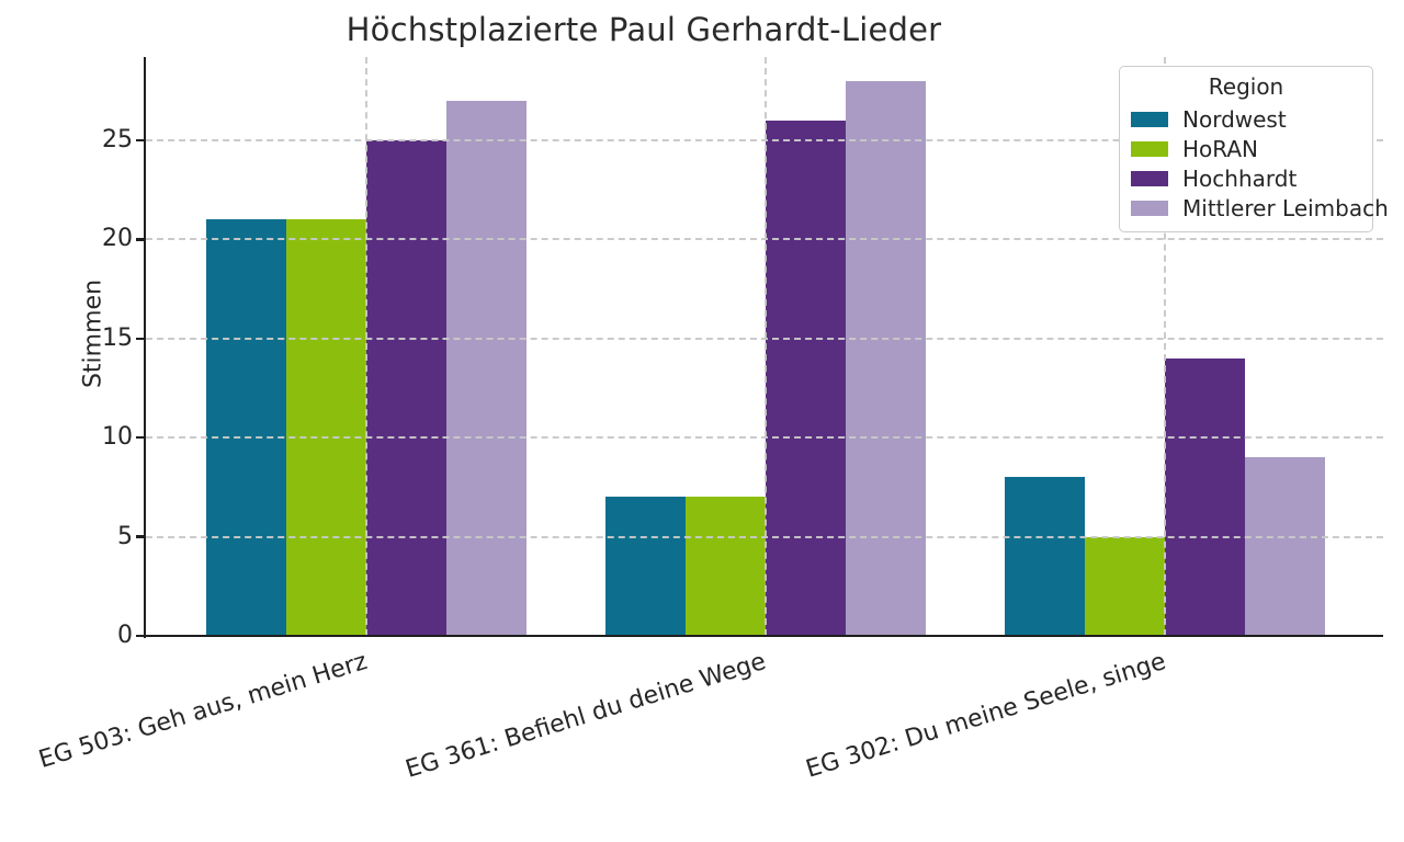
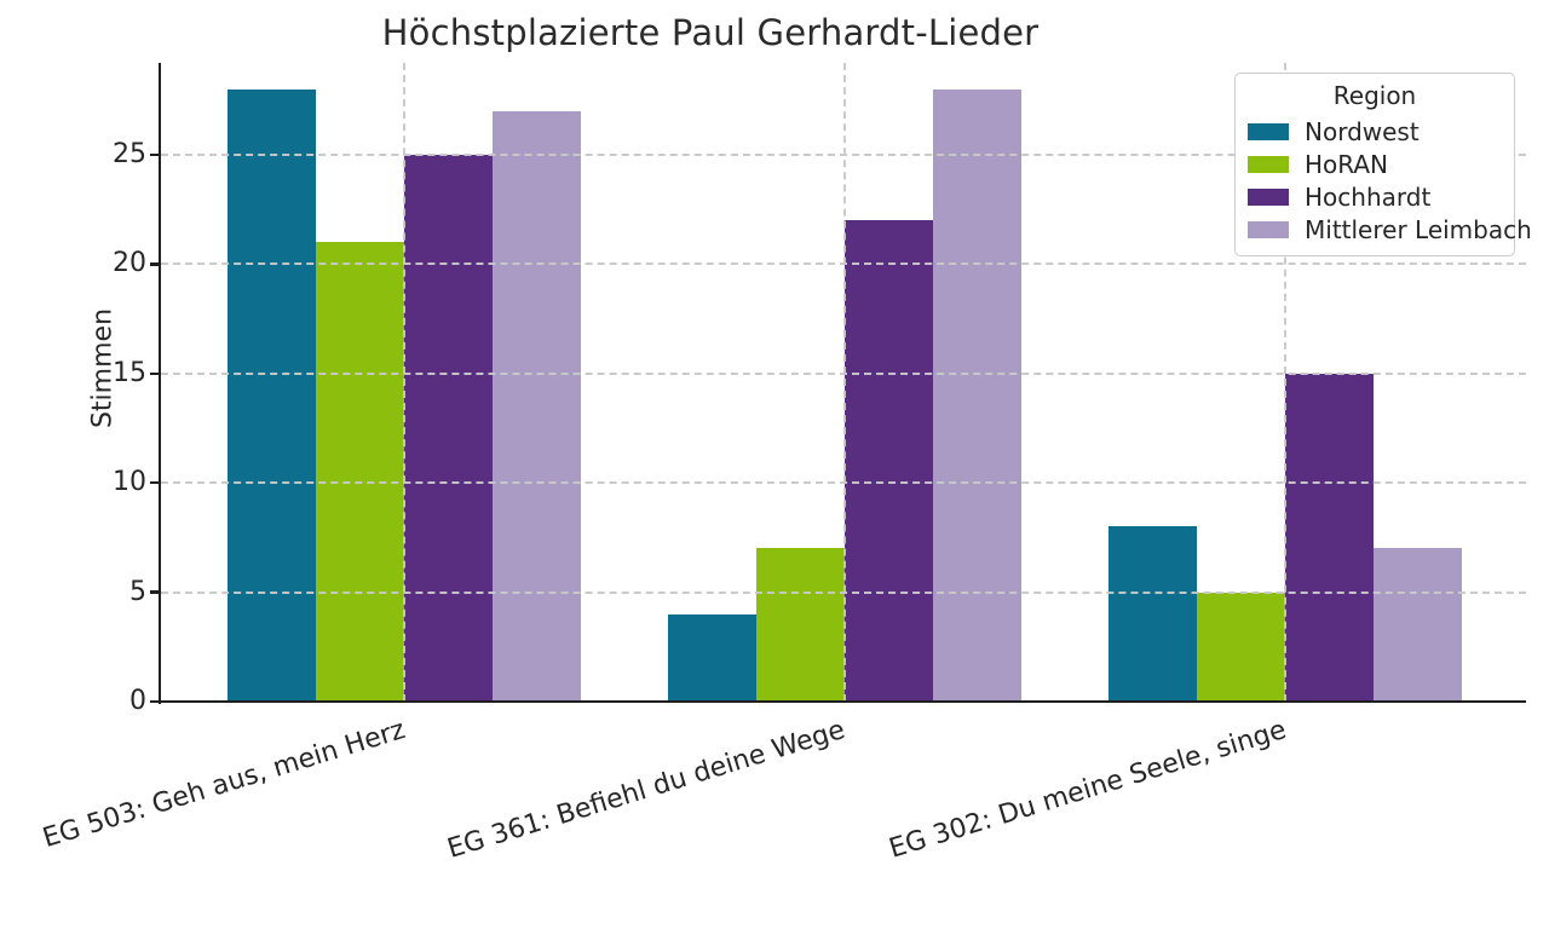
Nordwest/EG 503: Geh aus, mein Herz: 21 -> 28
Nordwest/EG 361: Befiehl du deine Wege: 7 -> 4
Hochhardt/EG 361: Befiehl du deine Wege: 26 -> 22
Hochhardt/EG 302: Du meine Seele, singe: 14 -> 15
Mittlerer Leimbach/EG 302: Du meine Seele, singe: 9 -> 7
